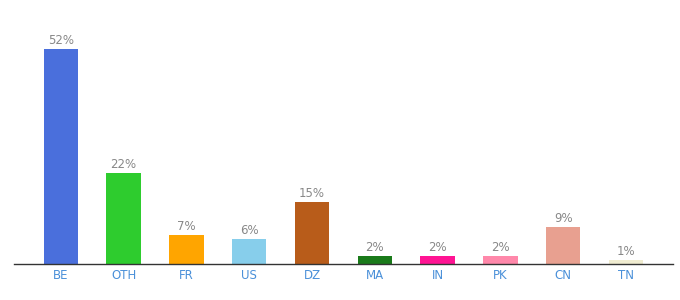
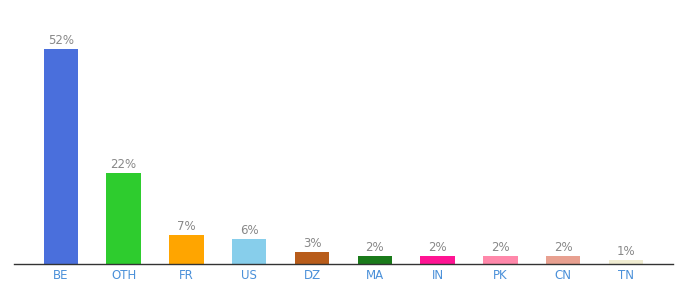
DZ: 15% -> 3%
CN: 9% -> 2%
